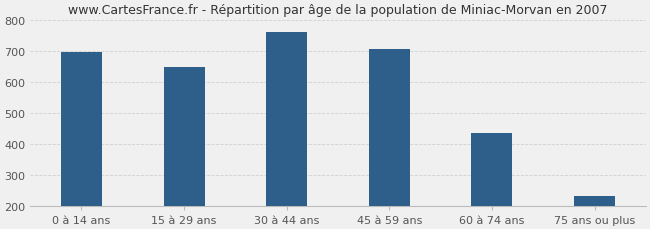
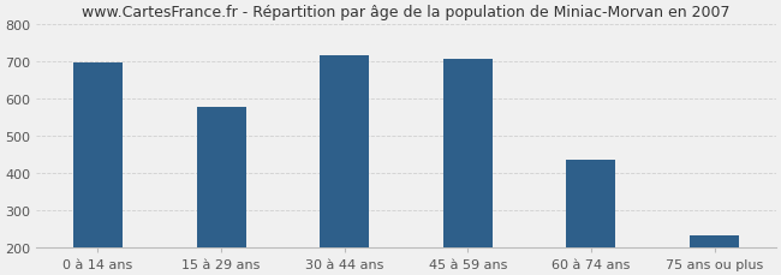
15 à 29 ans: 650 -> 578
30 à 44 ans: 760 -> 717
